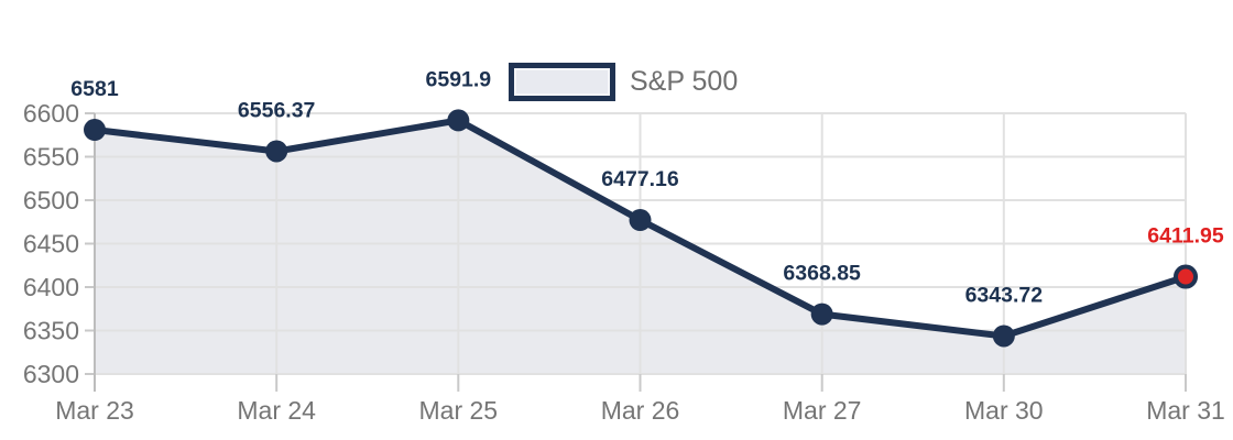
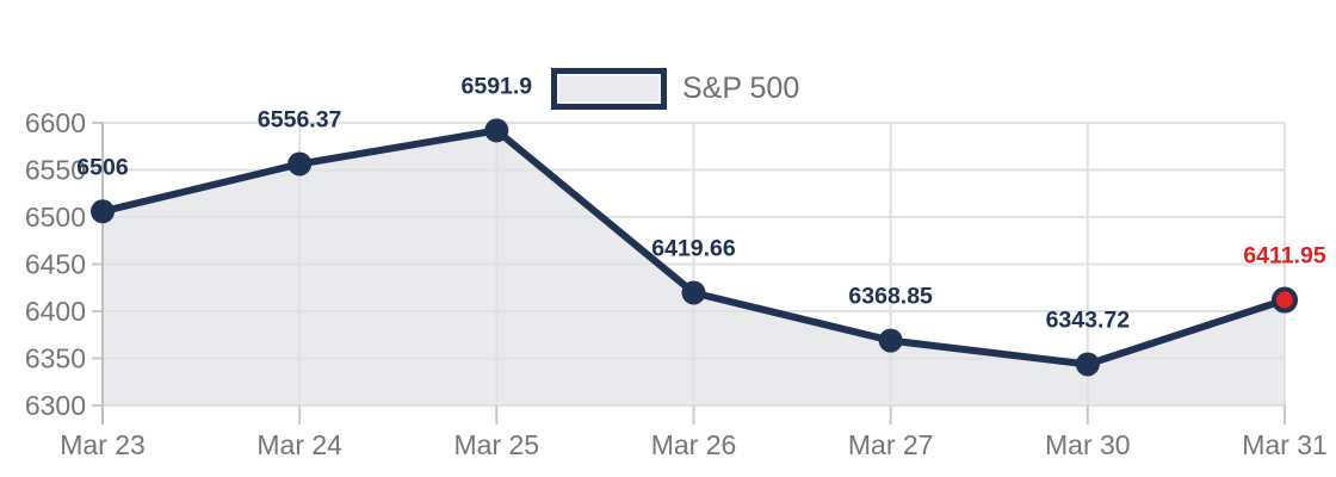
Mar 23: 6581 -> 6506
Mar 26: 6477.16 -> 6419.66
